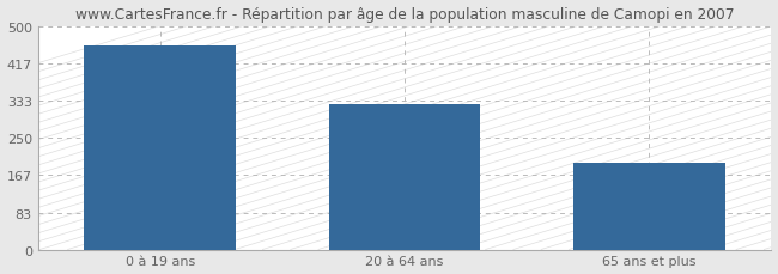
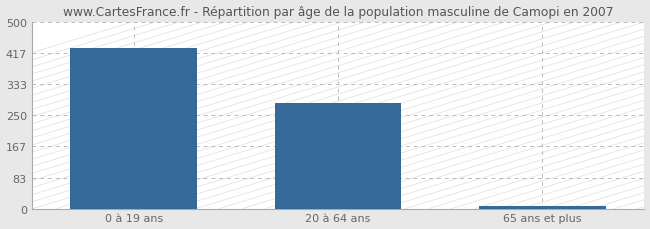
0 à 19 ans: 455 -> 430
20 à 64 ans: 325 -> 283
65 ans et plus: 195 -> 7
